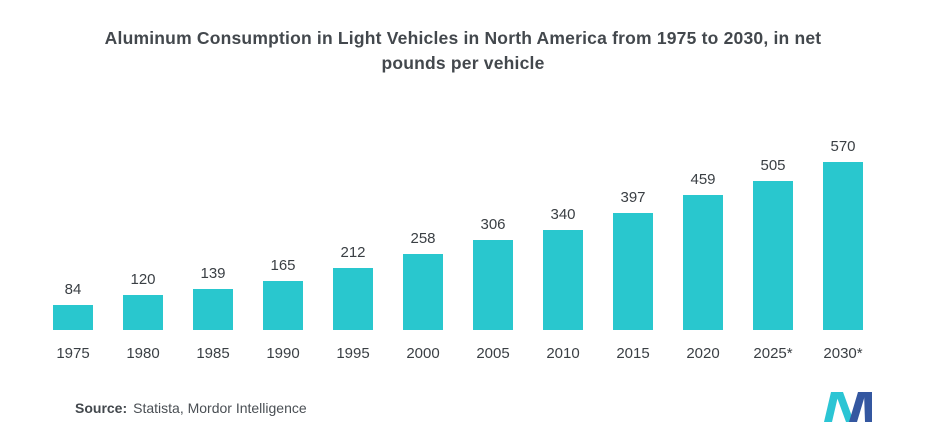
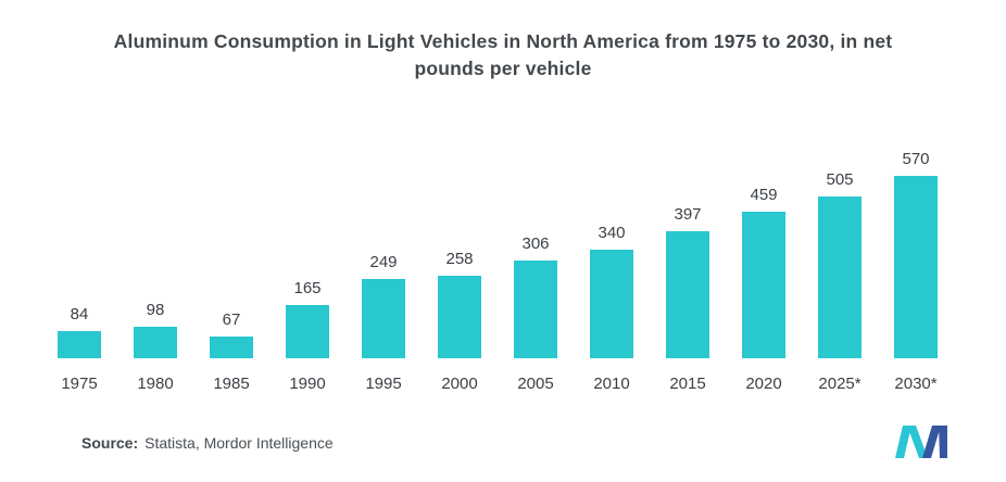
1980: 120 -> 98
1985: 139 -> 67
1995: 212 -> 249
